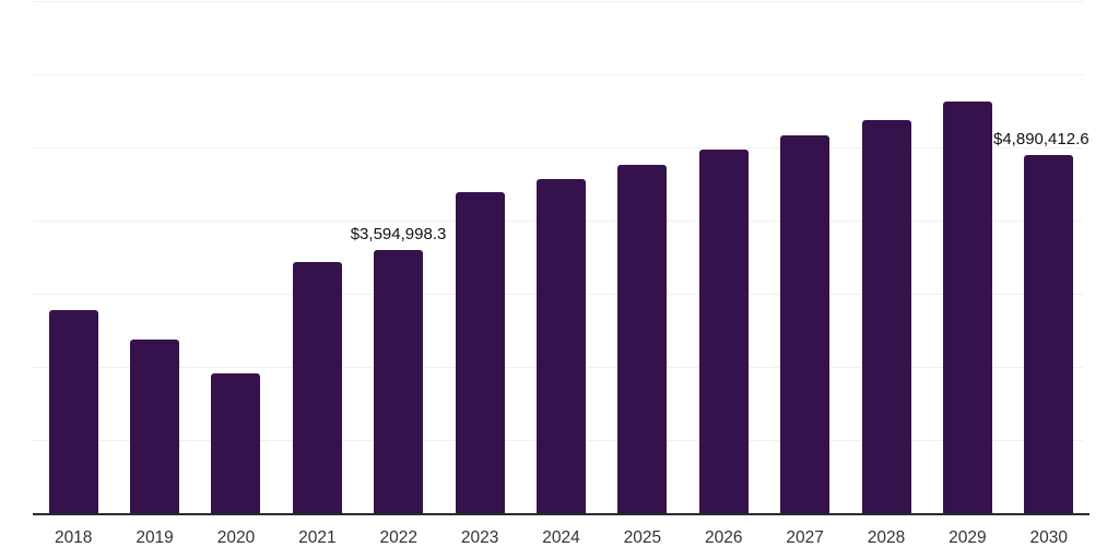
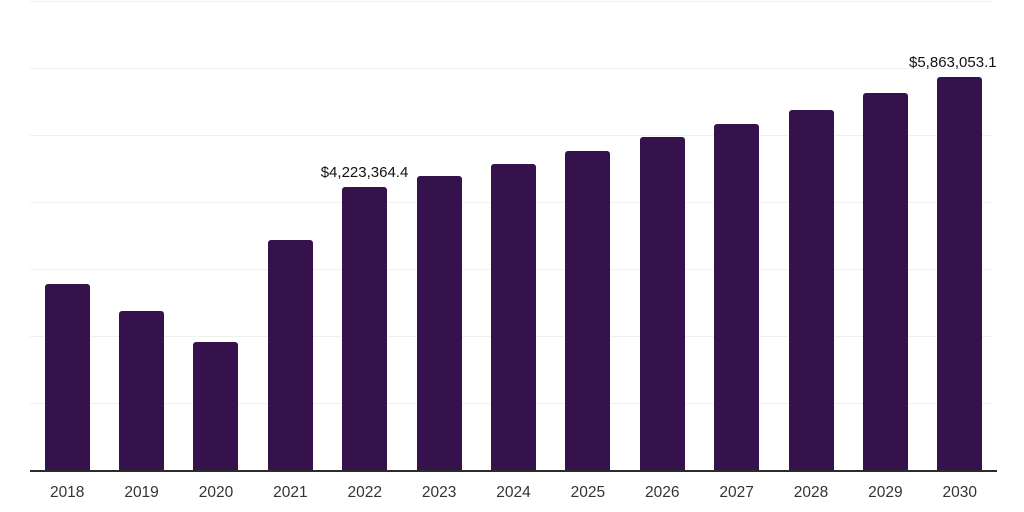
2022: $3,594,998.3 -> $4,223,364.4
2030: $4,890,412.6 -> $5,863,053.1
